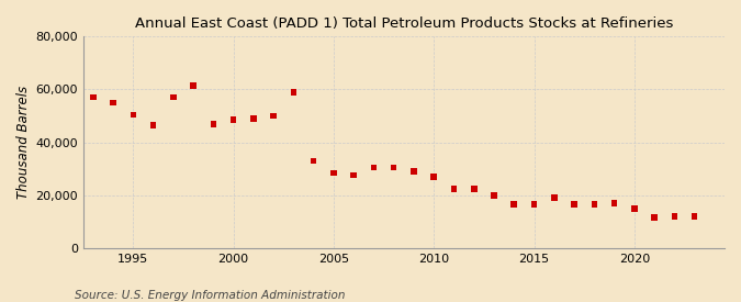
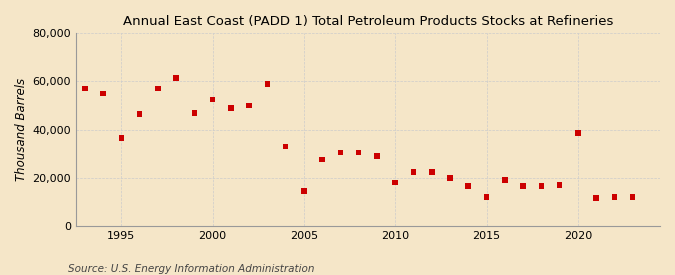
1995: 50,500 -> 36,500
2000: 48,500 -> 52,500
2005: 28,500 -> 14,500
2010: 27,000 -> 18,000
2015: 16,500 -> 12,000
2020: 15,000 -> 38,500
